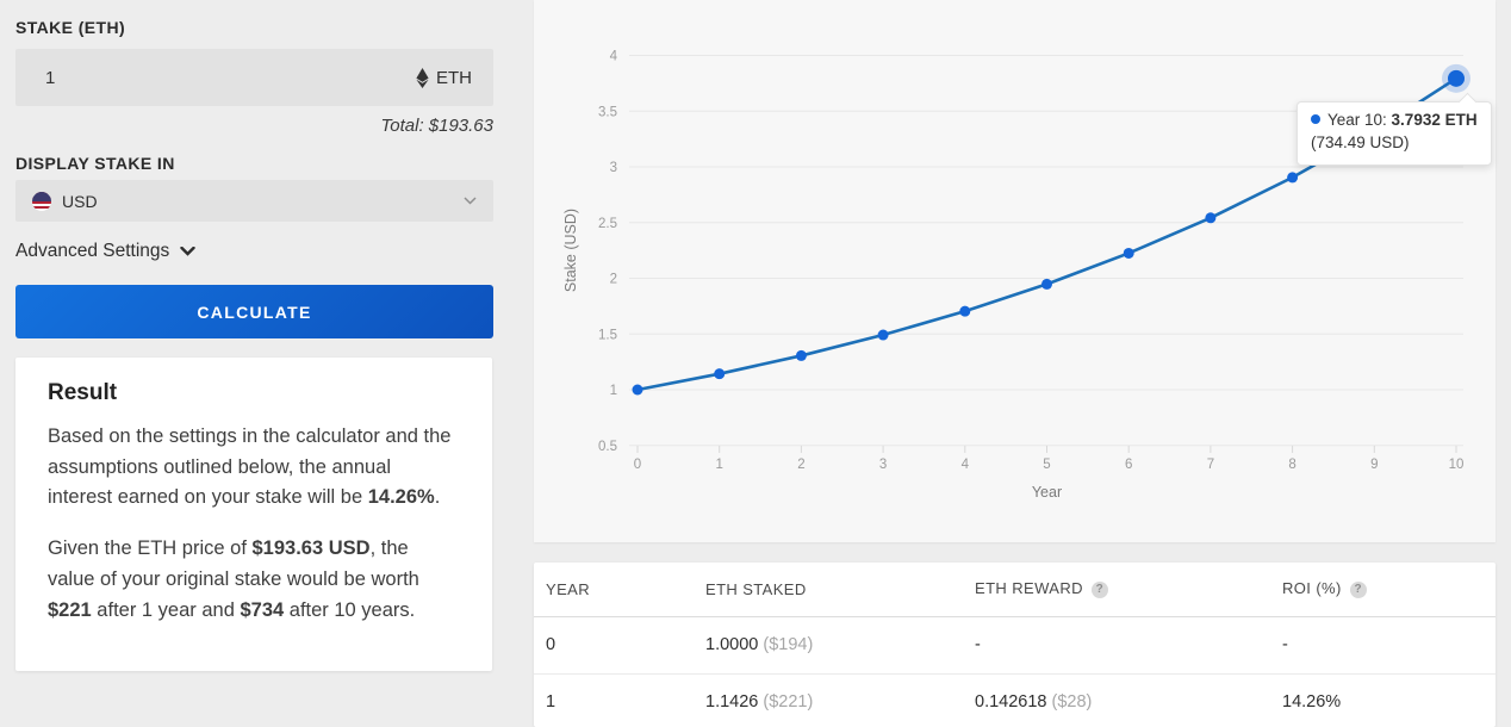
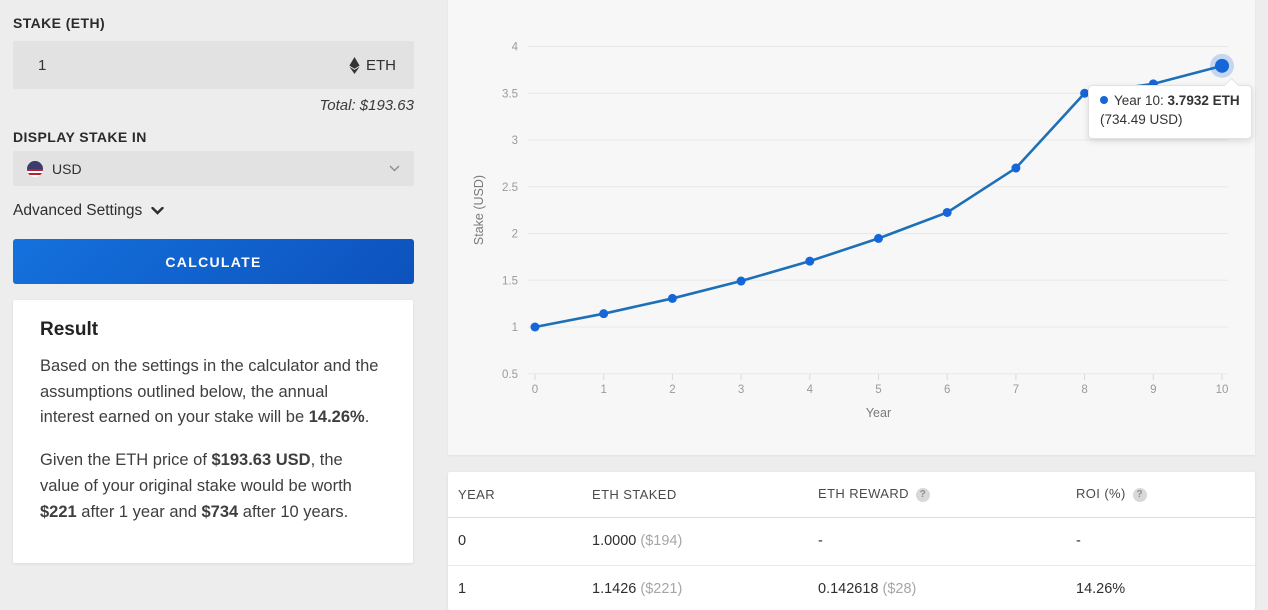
7: 2.5 -> 2.7
8: 2.9 -> 3.5
9: 3.3 -> 3.6
